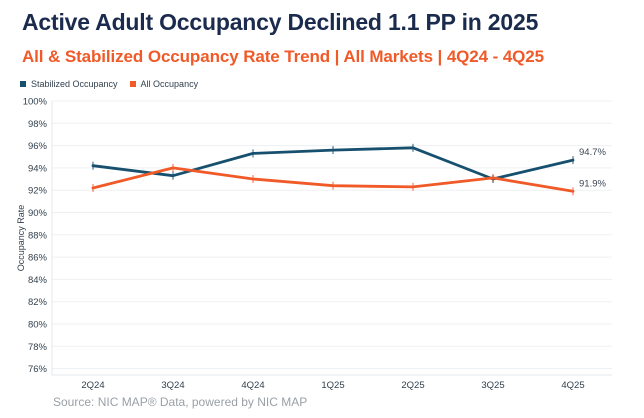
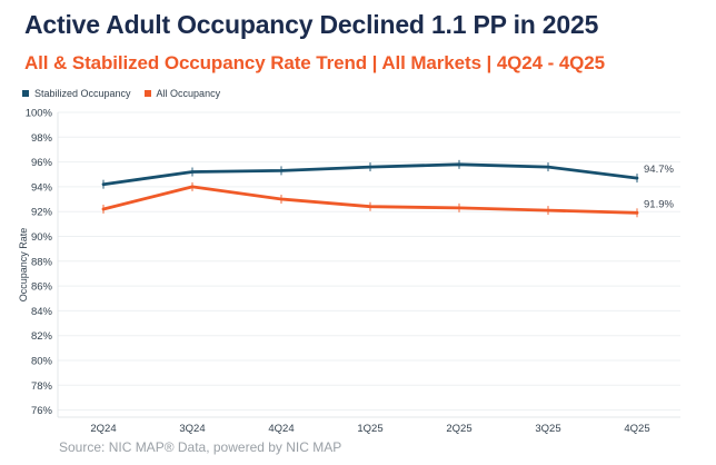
Stabilized Occupancy/3Q24: 93.3% -> 95.2%
Stabilized Occupancy/3Q25: 93.0% -> 95.6%
All Occupancy/3Q25: 93.1% -> 92.1%
